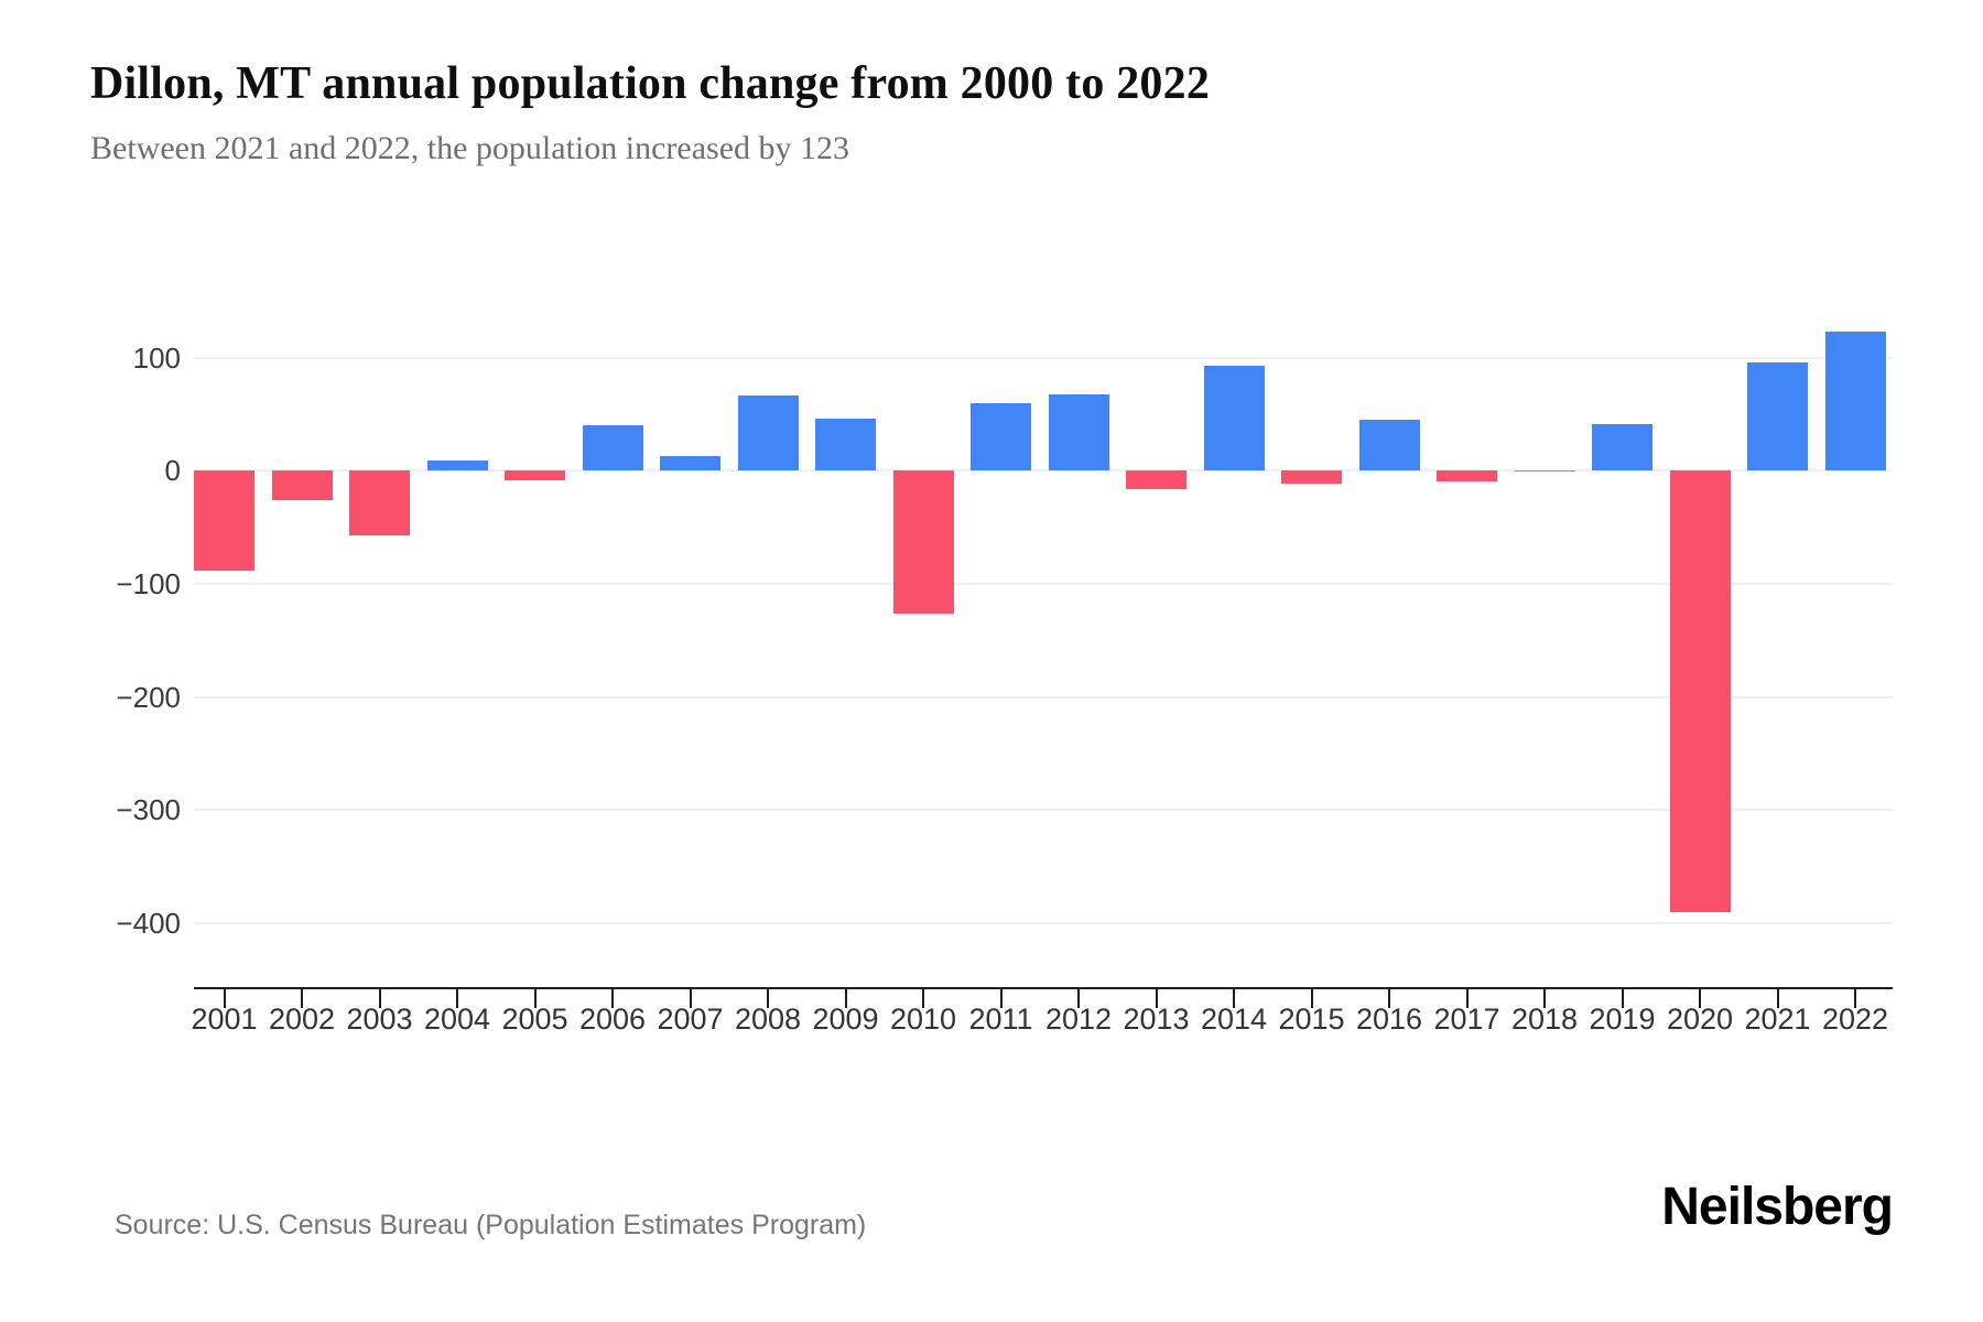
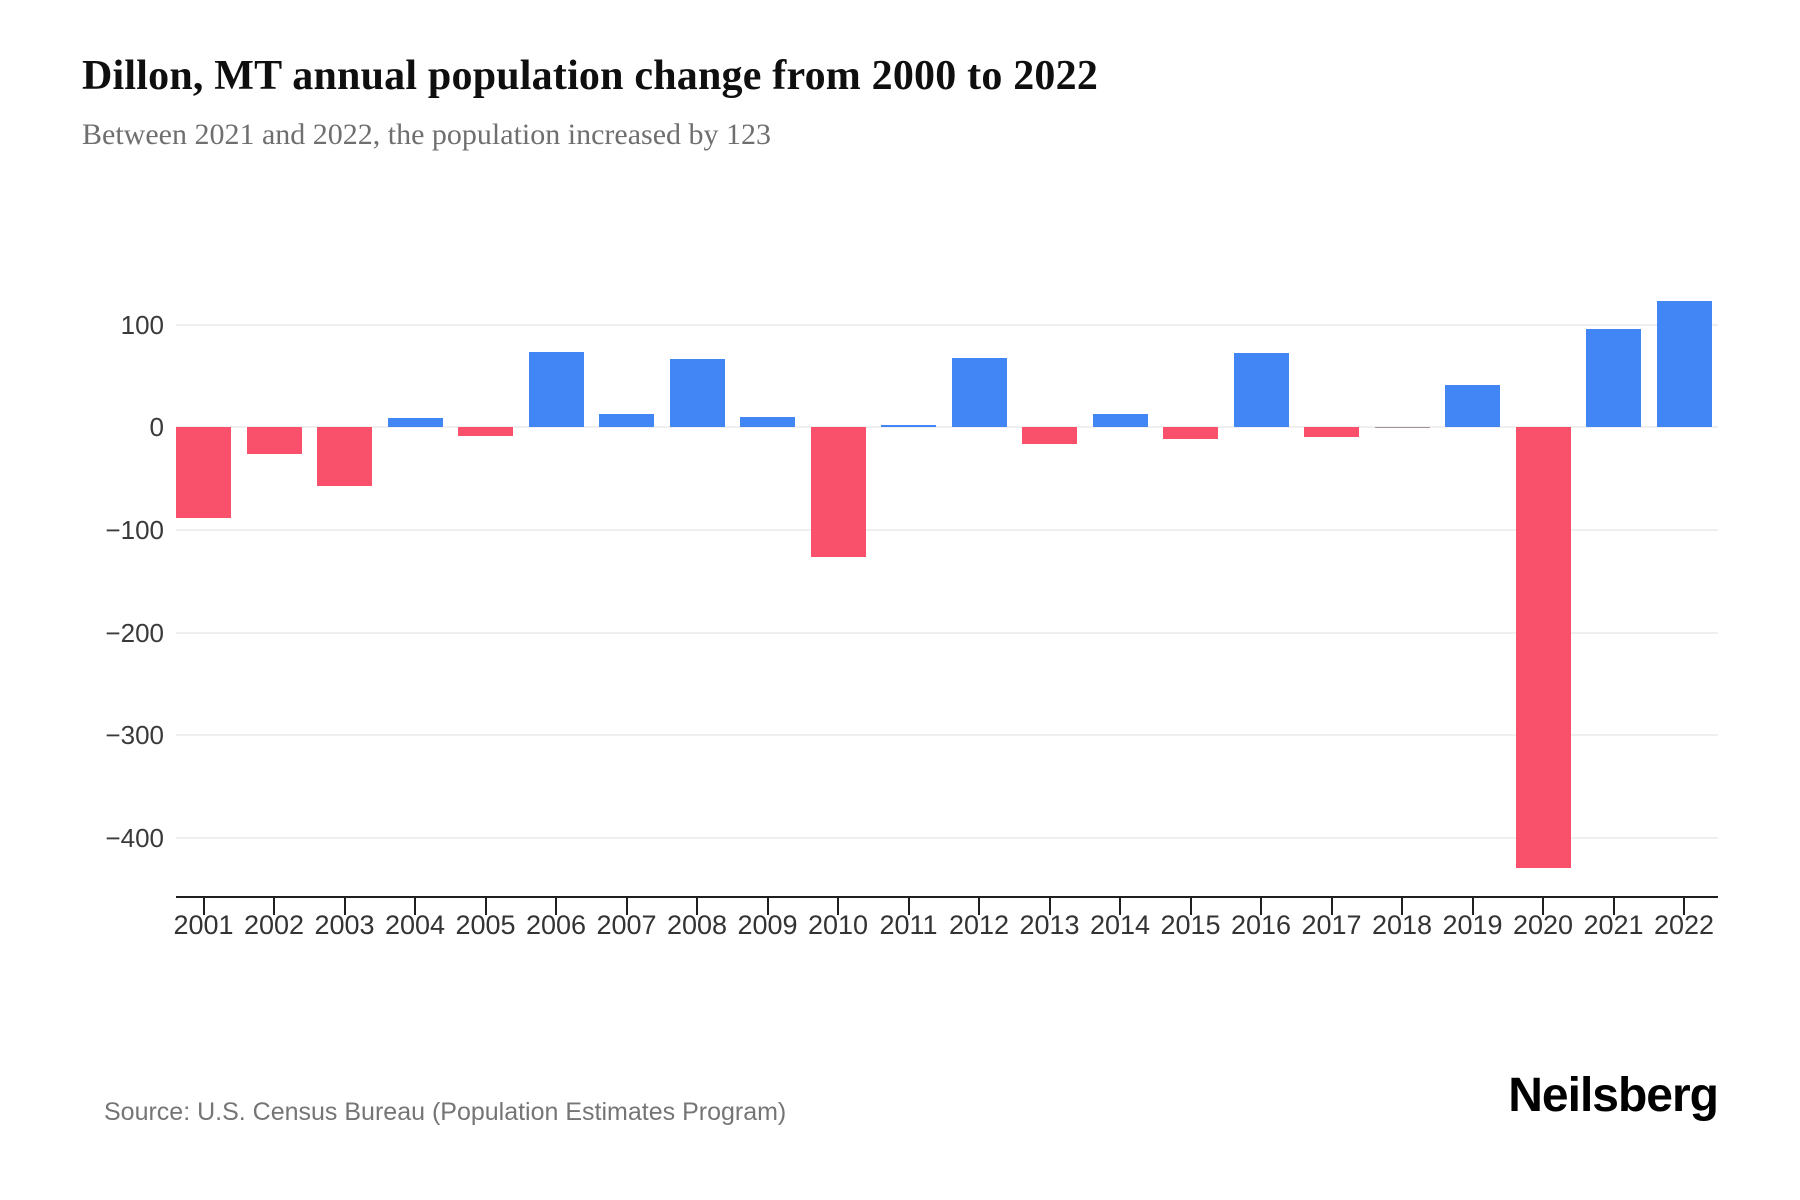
2006: 40 -> 73
2009: 46 -> 10
2011: 60 -> 1
2014: 93 -> 13
2016: 45 -> 72
2020: -391 -> -430
